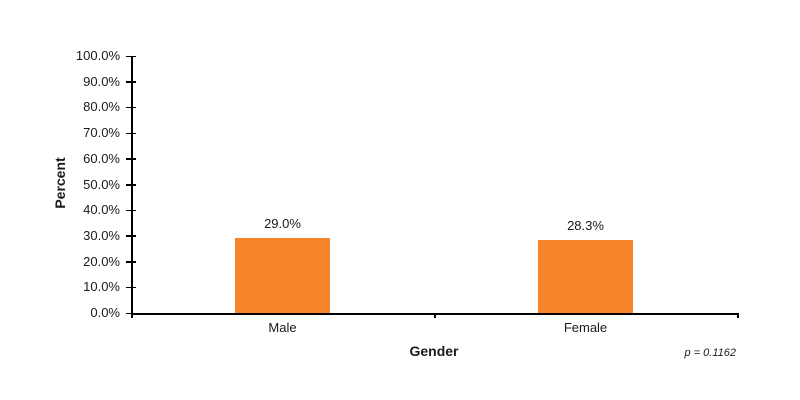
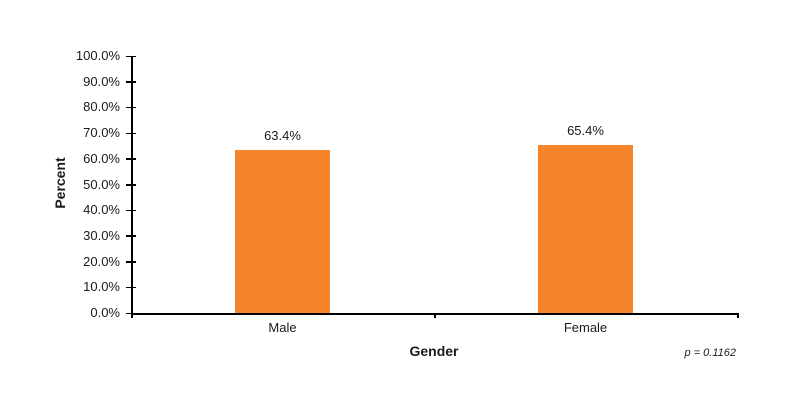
Male: 29.0% -> 63.4%
Female: 28.3% -> 65.4%
